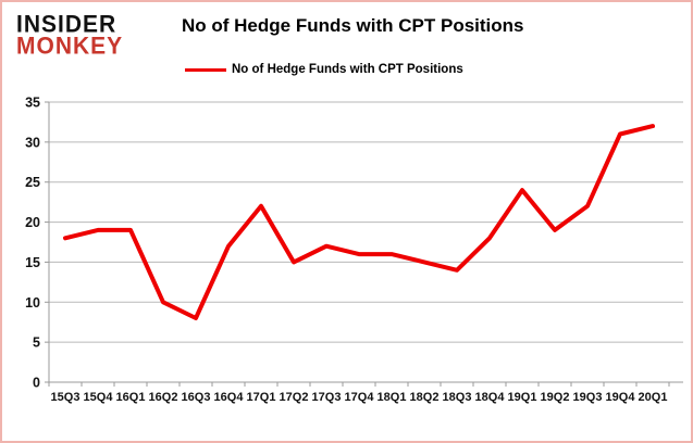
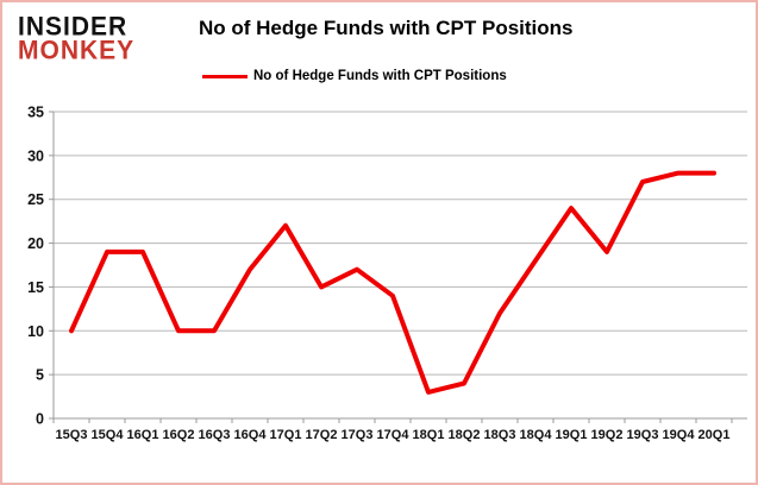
15Q3: 18 -> 10
16Q3: 8 -> 10
17Q4: 16 -> 14
18Q1: 16 -> 3
18Q2: 15 -> 4
18Q3: 14 -> 12
19Q3: 22 -> 27
19Q4: 31 -> 28
20Q1: 32 -> 28
